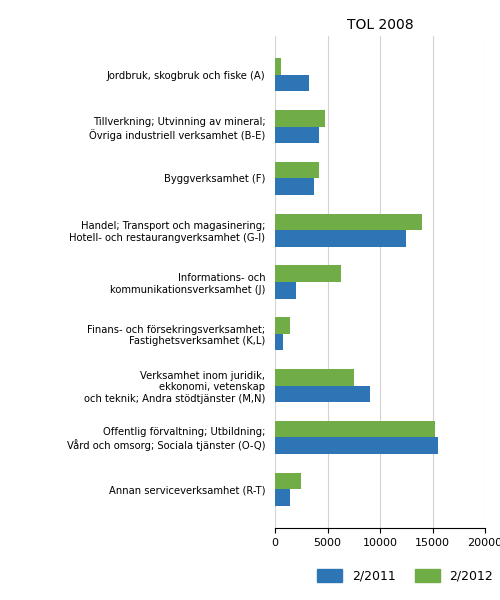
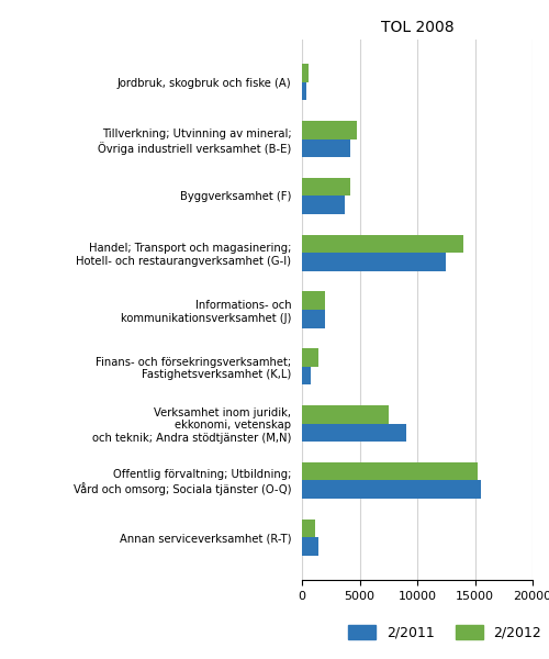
2/2011/Jordbruk, skogbruk och fiske (A): 3200 -> 400
2/2012/Informations- och kommunikationsverksamhet (J): 6300 -> 2000
2/2012/Annan serviceverksamhet (R-T): 2500 -> 1100
